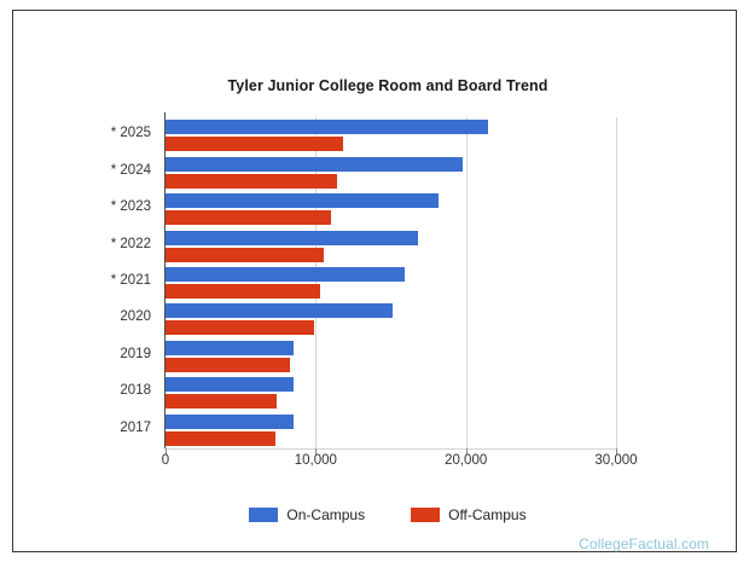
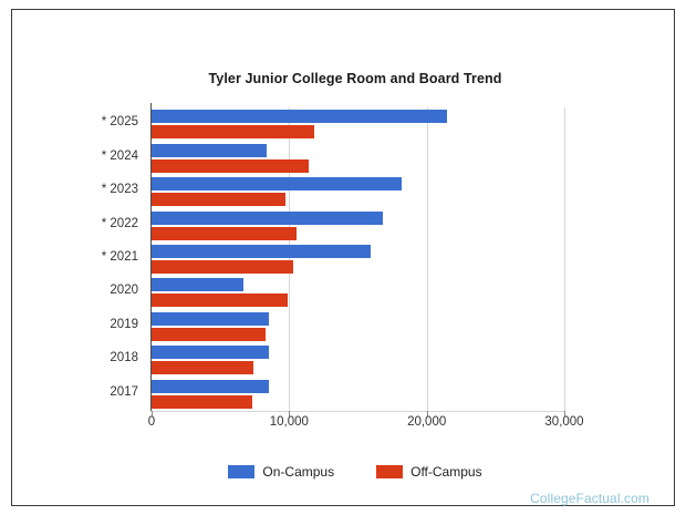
On-Campus/* 2024: 19800 -> 8400
Off-Campus/* 2023: 11000 -> 9700
On-Campus/2020: 15100 -> 6700
